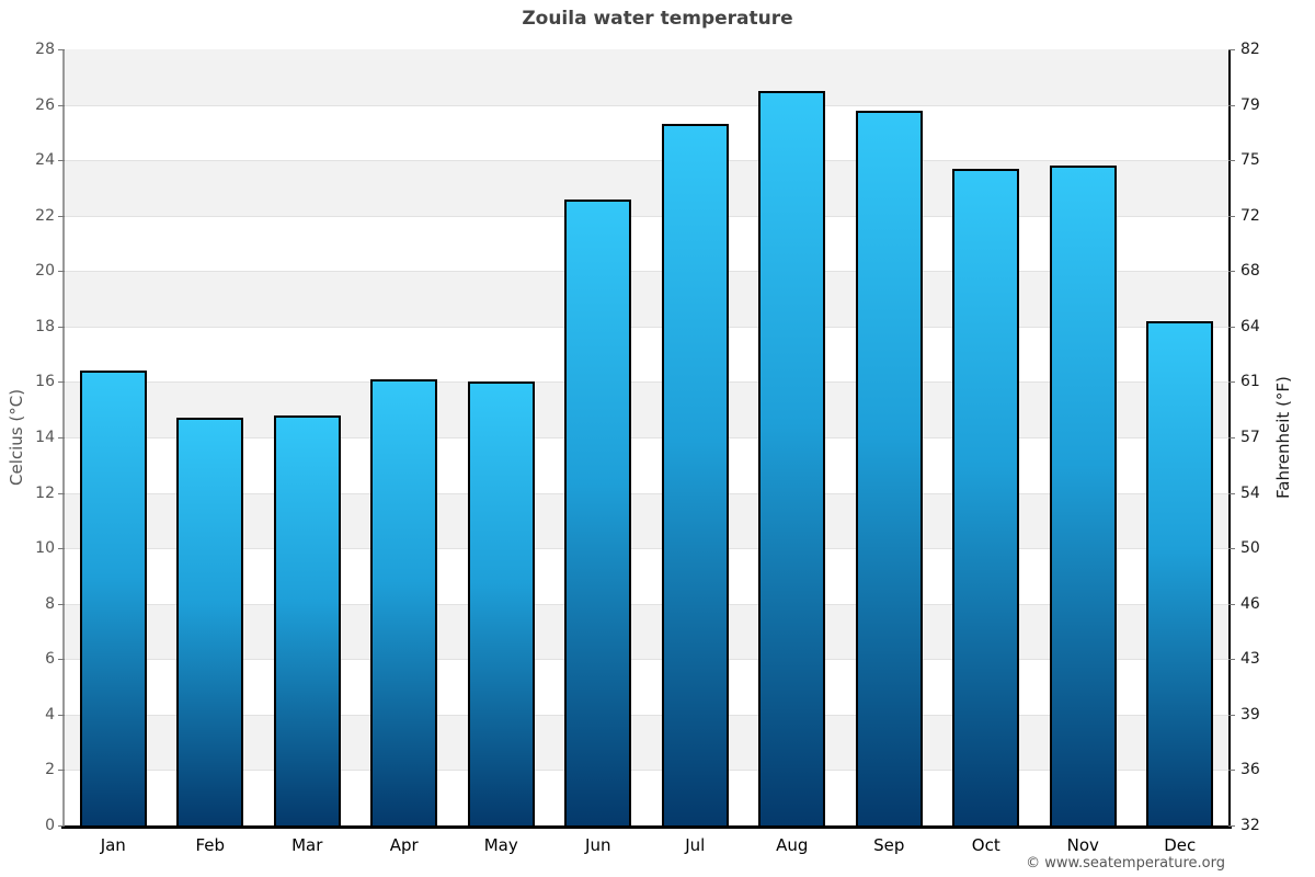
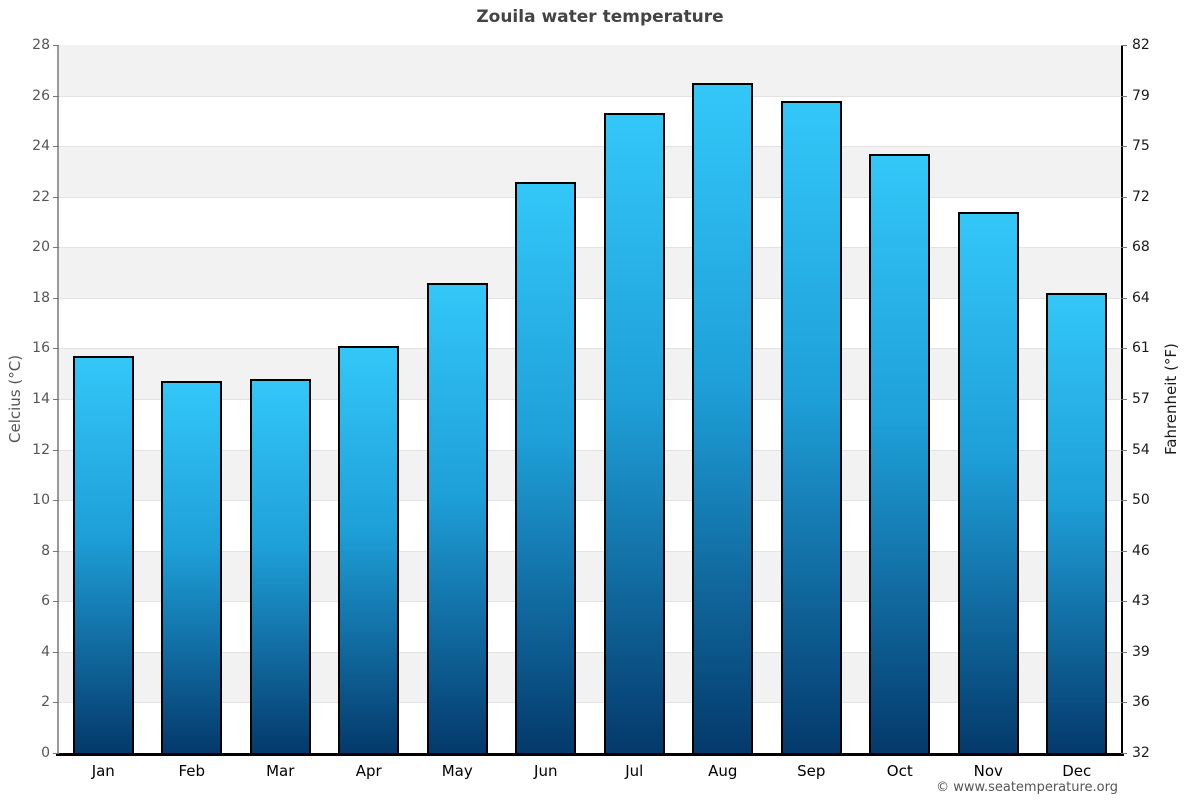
Jan: 16.4 -> 15.7
May: 16.0 -> 18.6
Nov: 23.8 -> 21.4
